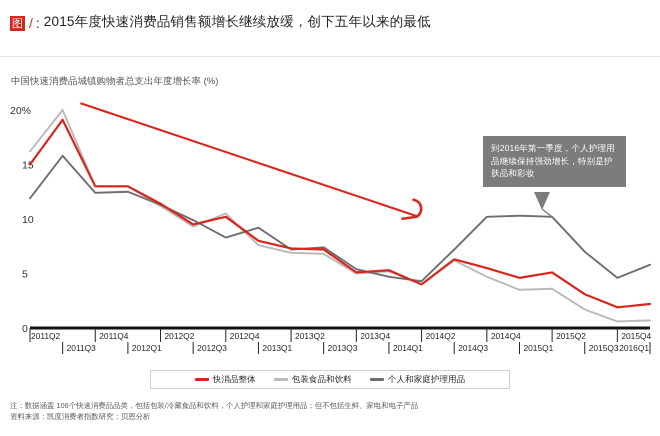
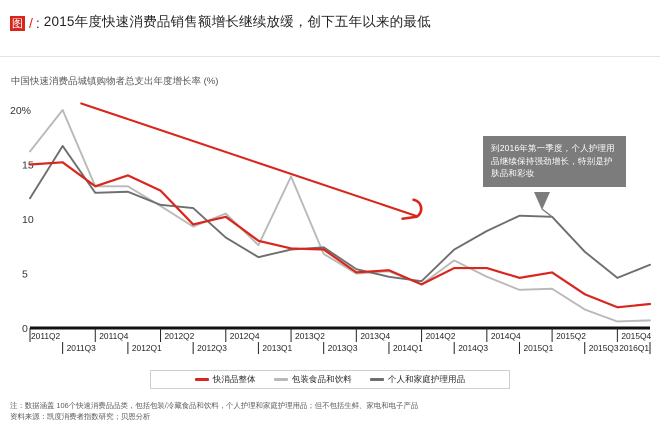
快消品整体/2011Q3: 19.1 -> 15.2
个人和家庭护理用品/2011Q3: 15.8 -> 16.7
快消品整体/2012Q1: 13.0 -> 14.0
快消品整体/2012Q2: 11.4 -> 12.6
个人和家庭护理用品/2012Q3: 9.9 -> 11.0
个人和家庭护理用品/2013Q1: 9.2 -> 6.5
包装食品和饮料/2013Q2: 6.9 -> 13.9
快消品整体/2014Q3: 6.3 -> 5.5
个人和家庭护理用品/2014Q4: 10.2 -> 8.9
